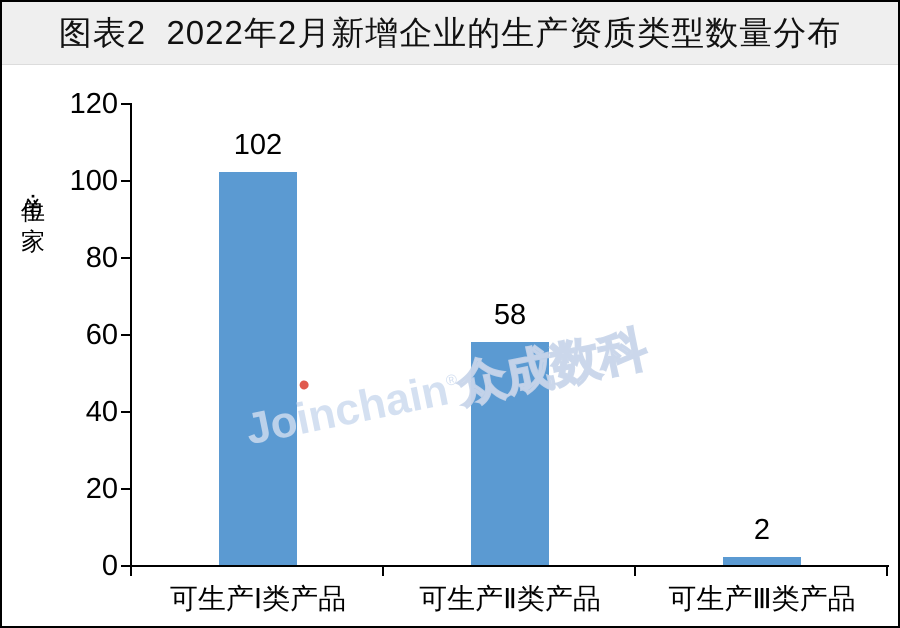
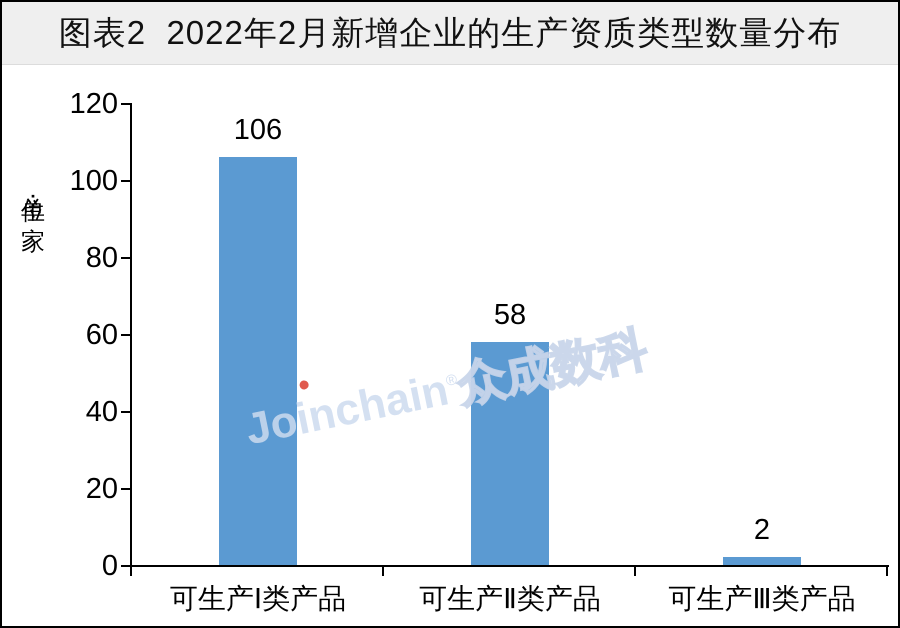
可生产Ⅰ类产品: 102 -> 106
